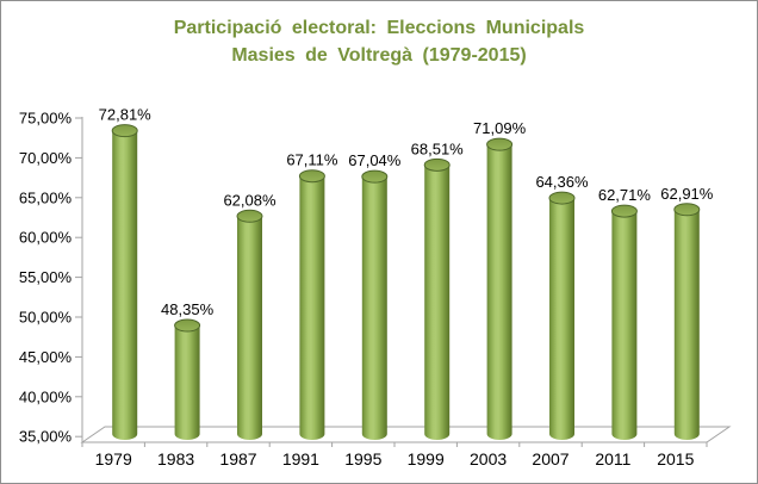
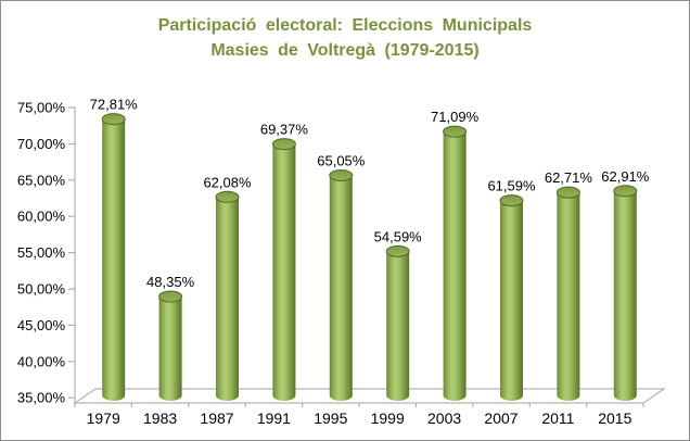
1991: 67,11% -> 69,37%
1995: 67,04% -> 65,05%
1999: 68,51% -> 54,59%
2007: 64,36% -> 61,59%
